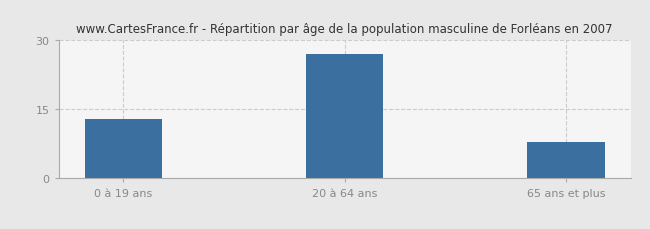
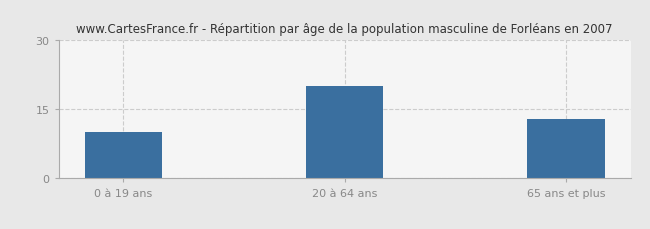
0 à 19 ans: 13 -> 10
20 à 64 ans: 27 -> 20
65 ans et plus: 8 -> 13
